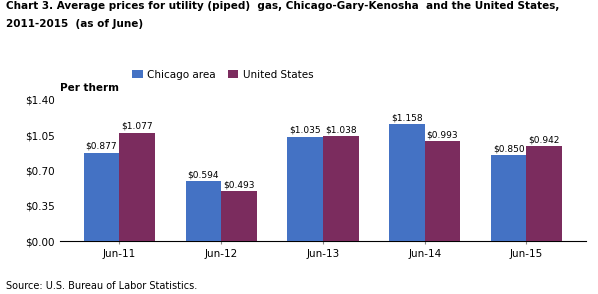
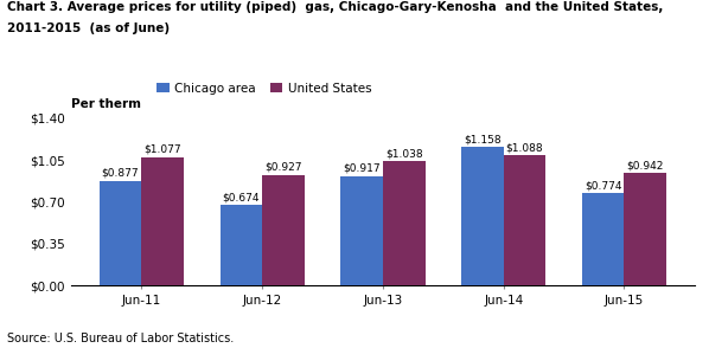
Chicago area/Jun-12: $0.594 -> $0.674
United States/Jun-12: $0.493 -> $0.927
Chicago area/Jun-13: $1.035 -> $0.917
United States/Jun-14: $0.993 -> $1.088
Chicago area/Jun-15: $0.850 -> $0.774
